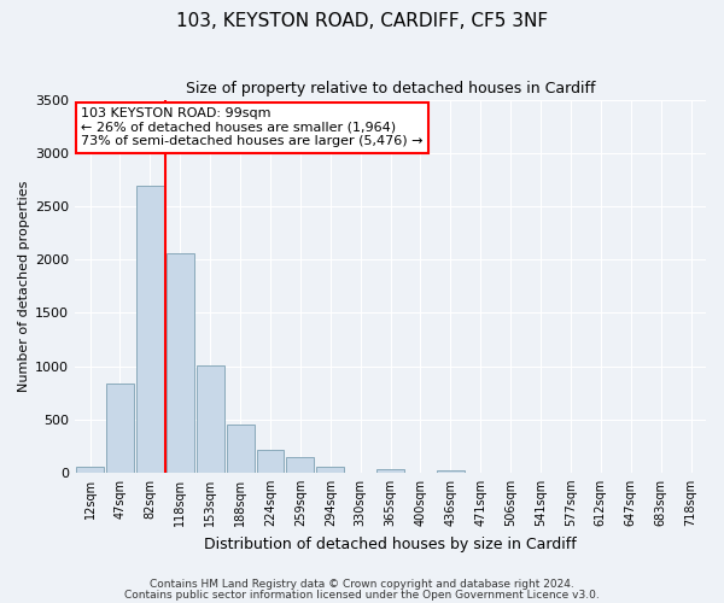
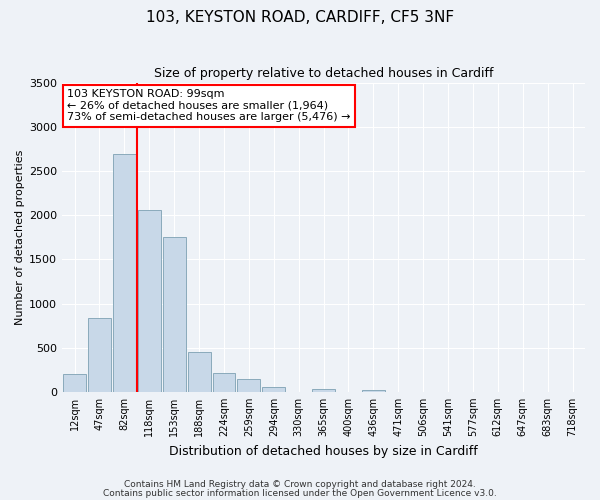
12sqm: 50 -> 200
153sqm: 1010 -> 1760
